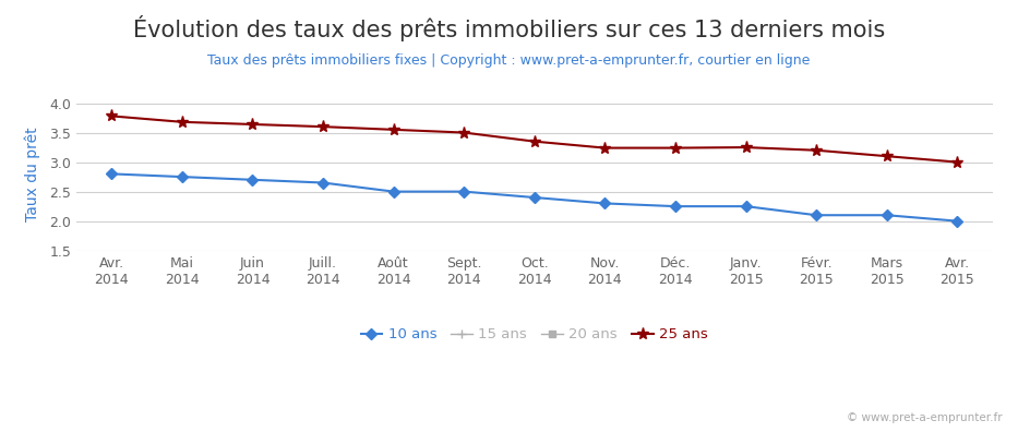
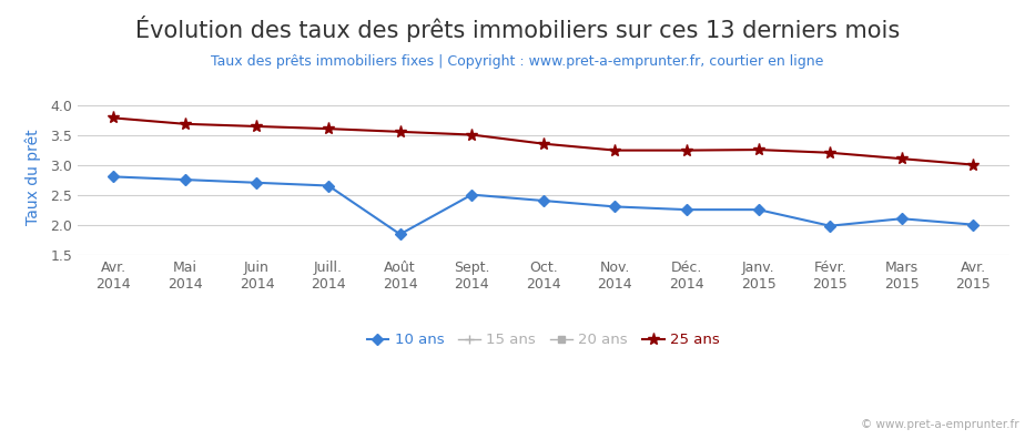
10 ans/Août 2014: 2.50 -> 1.84
10 ans/Févr. 2015: 2.10 -> 1.98
